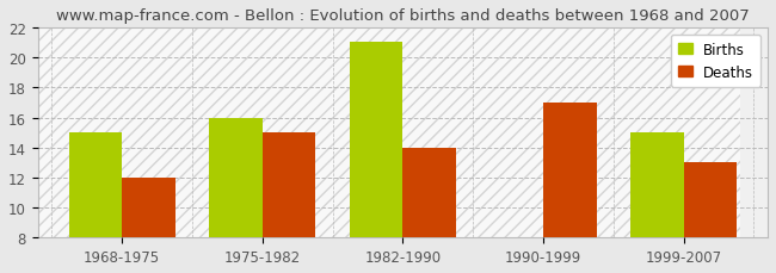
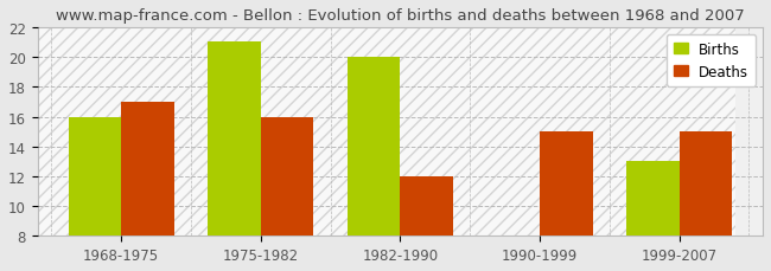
Births/1968-1975: 15 -> 16
Deaths/1968-1975: 12 -> 17
Births/1975-1982: 16 -> 21
Deaths/1975-1982: 15 -> 16
Births/1982-1990: 21 -> 20
Deaths/1982-1990: 14 -> 12
Deaths/1990-1999: 17 -> 15
Births/1999-2007: 15 -> 13
Deaths/1999-2007: 13 -> 15
